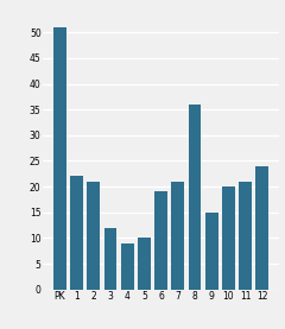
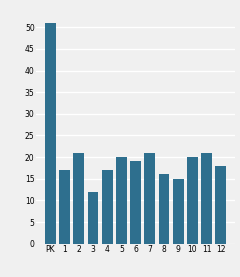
1: 22 -> 17
4: 9 -> 17
5: 10 -> 20
8: 36 -> 16
12: 24 -> 18
